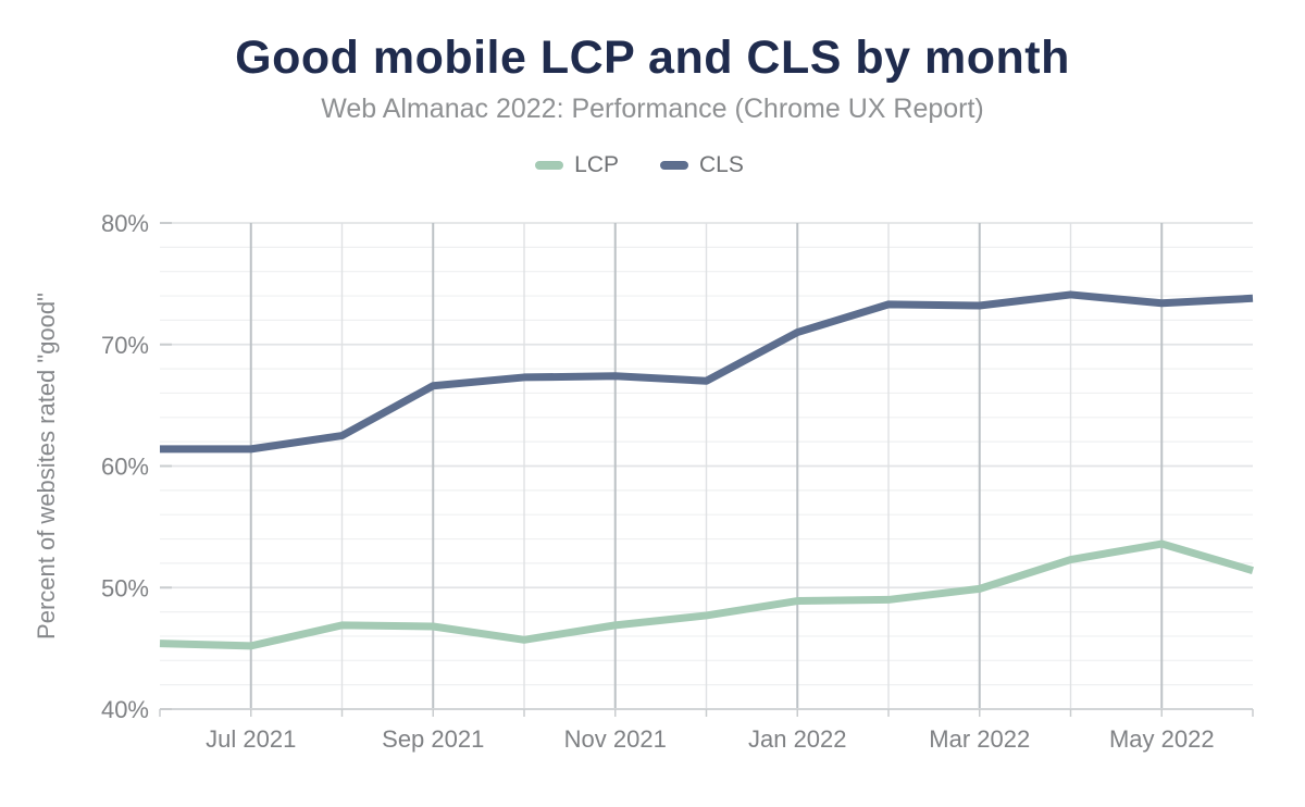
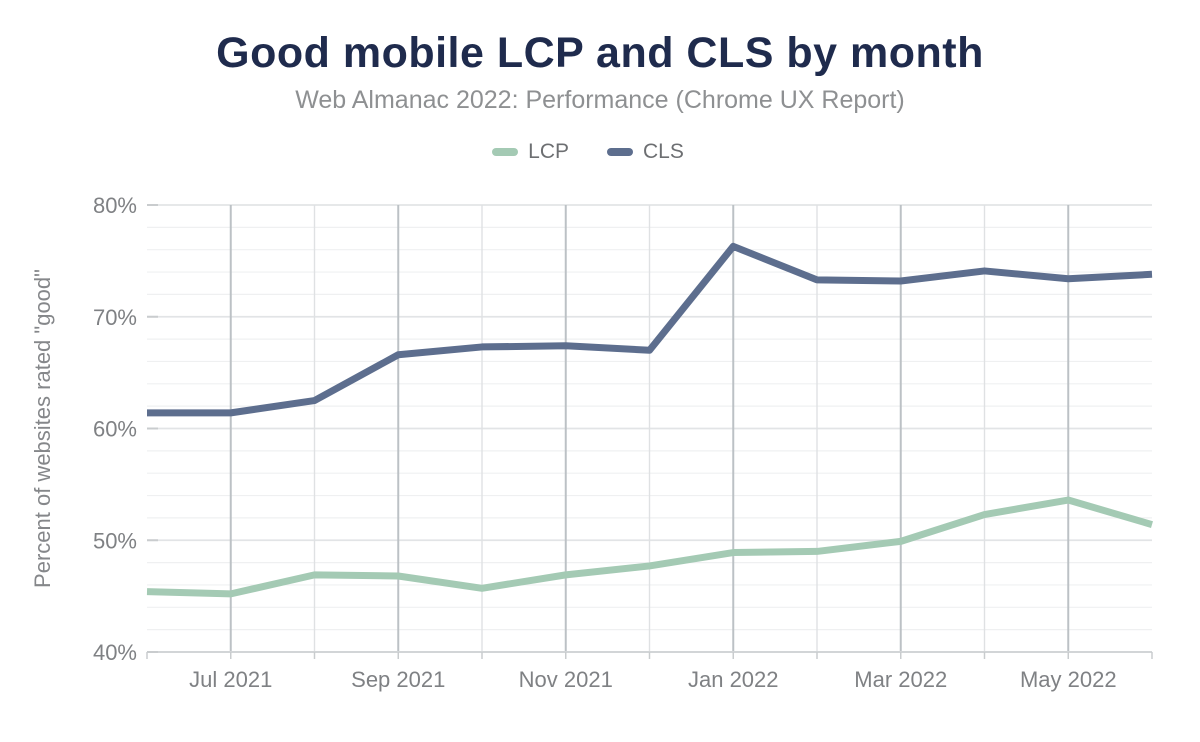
CLS/Jan 2022: 71.0% -> 76.3%
